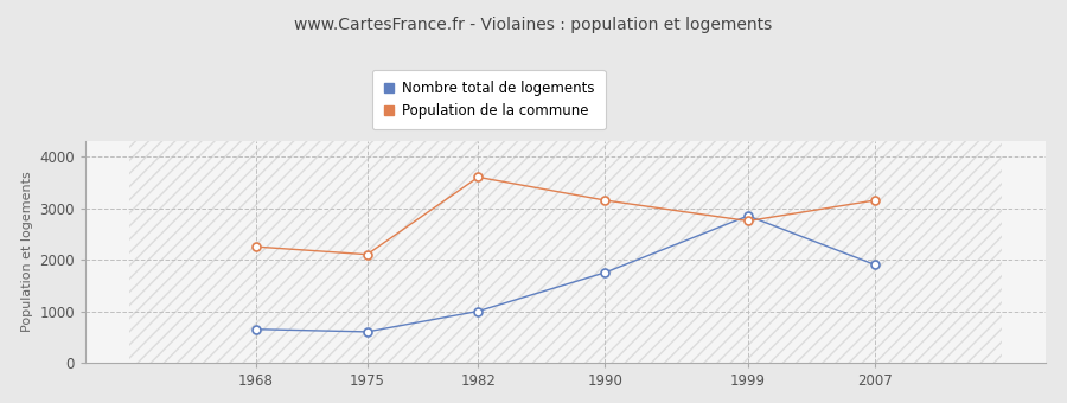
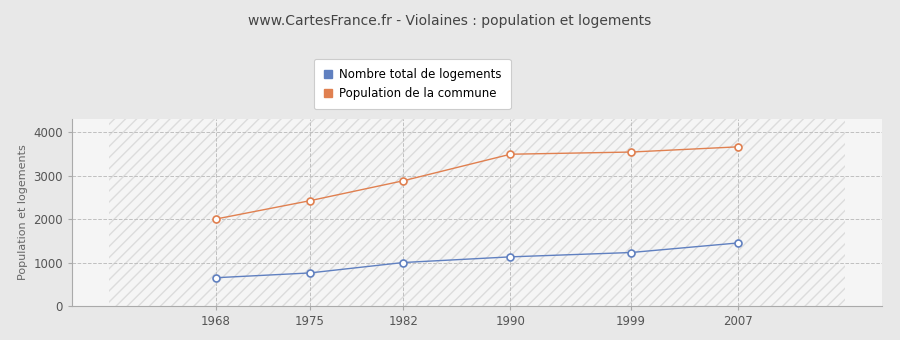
Population de la commune/1968: 2250 -> 2000
Nombre total de logements/1975: 600 -> 760
Population de la commune/1975: 2100 -> 2420
Population de la commune/1982: 3600 -> 2880
Nombre total de logements/1990: 1750 -> 1130
Population de la commune/1990: 3150 -> 3490
Nombre total de logements/1999: 2850 -> 1230
Population de la commune/1999: 2750 -> 3540
Nombre total de logements/2007: 1900 -> 1450
Population de la commune/2007: 3150 -> 3660
